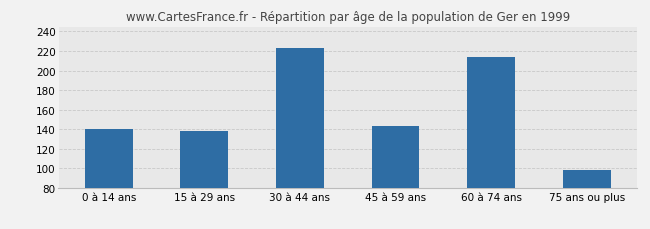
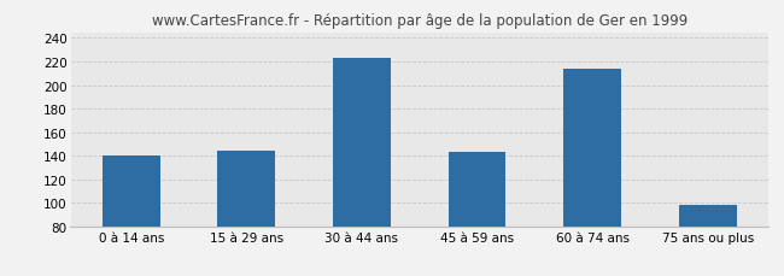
15 à 29 ans: 138 -> 144
